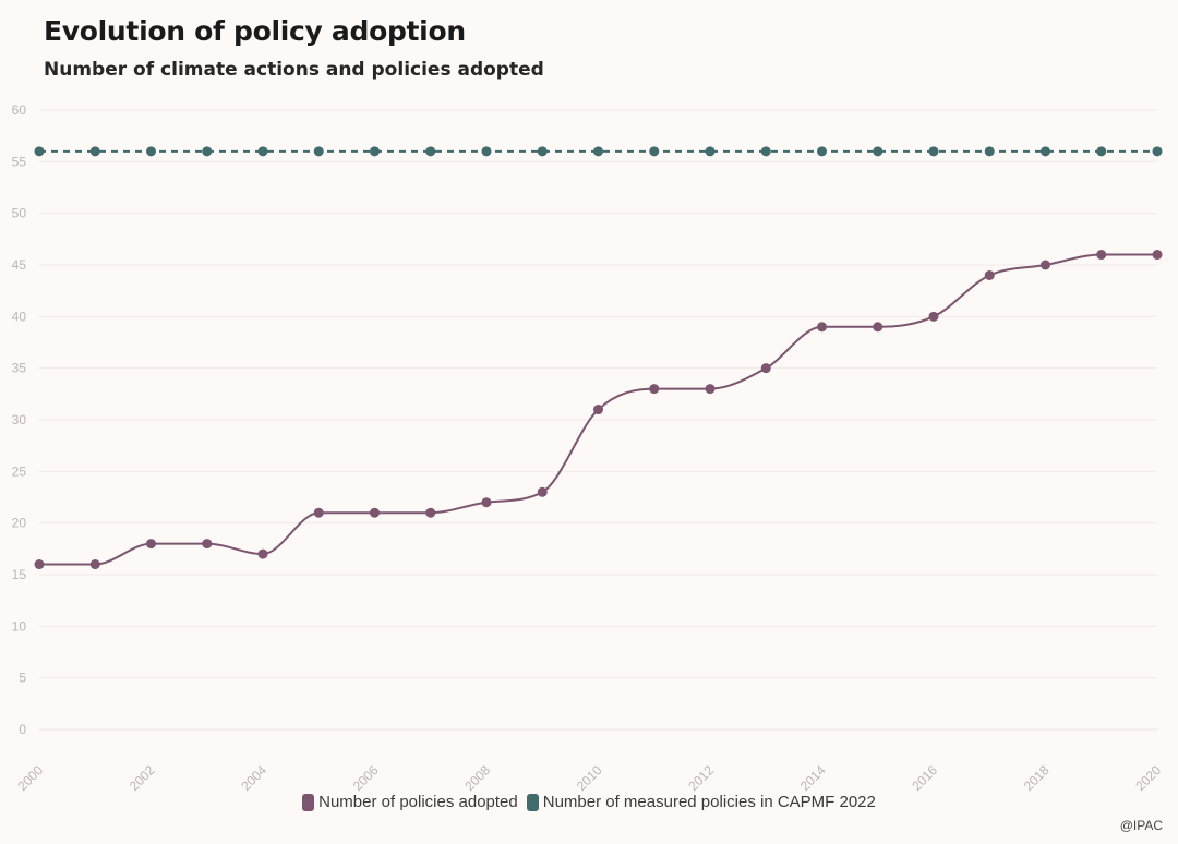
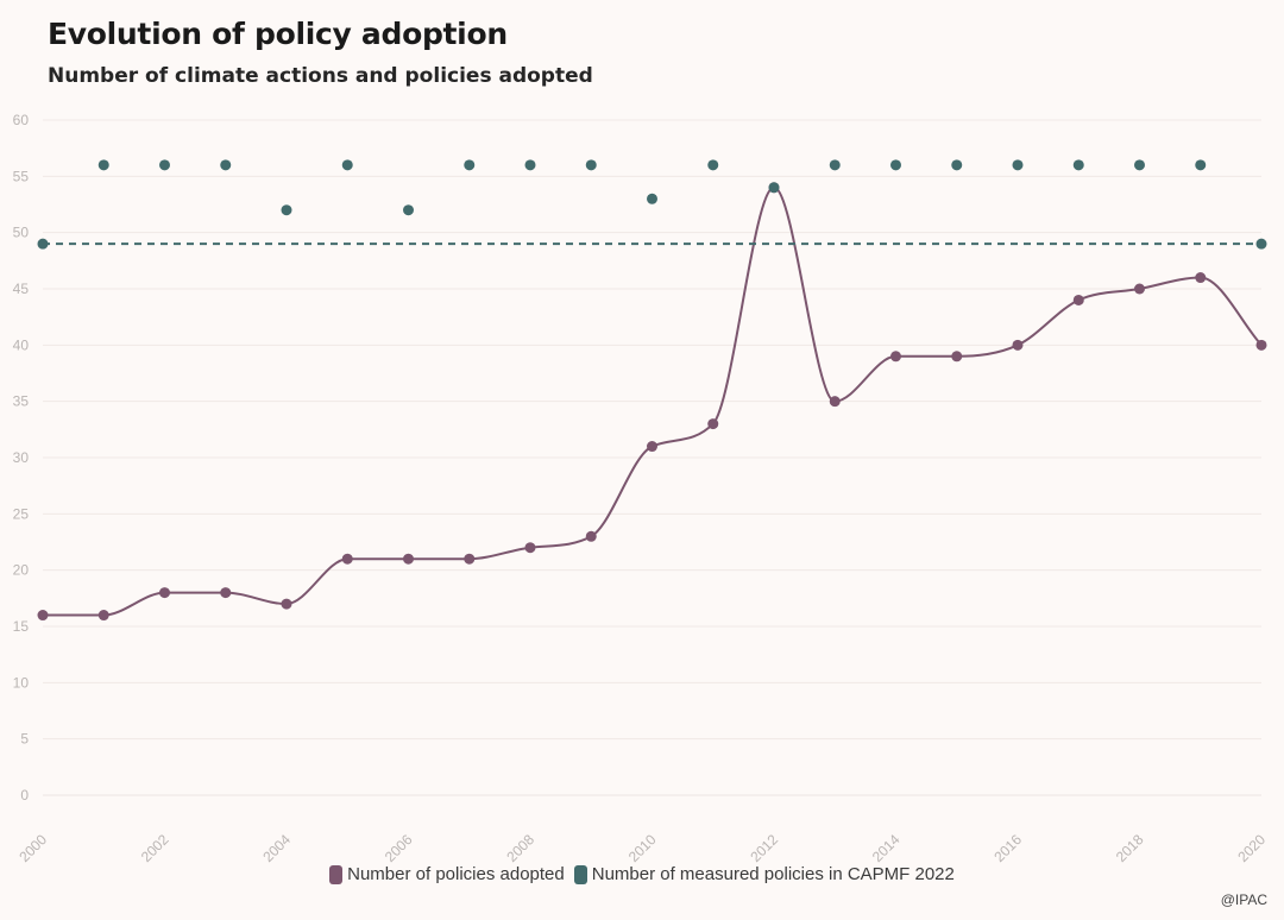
Number of measured policies in CAPMF 2022/2000: 56 -> 49
Number of measured policies in CAPMF 2022/2004: 56 -> 52
Number of measured policies in CAPMF 2022/2006: 56 -> 52
Number of measured policies in CAPMF 2022/2010: 56 -> 53
Number of policies adopted/2012: 33 -> 54
Number of measured policies in CAPMF 2022/2012: 56 -> 54
Number of policies adopted/2020: 46 -> 40
Number of measured policies in CAPMF 2022/2020: 56 -> 49
